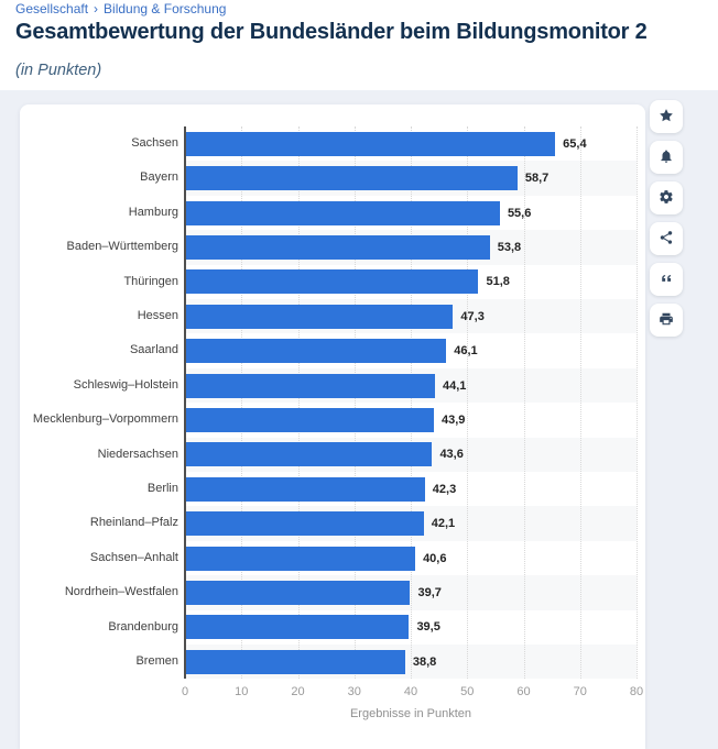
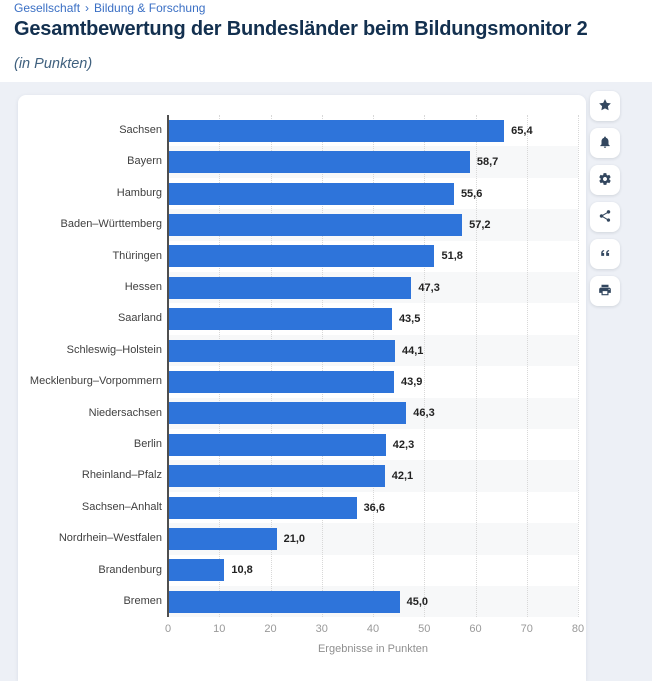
Baden–Württemberg: 53,8 -> 57,2
Saarland: 46,1 -> 43,5
Niedersachsen: 43,6 -> 46,3
Sachsen–Anhalt: 40,6 -> 36,6
Nordrhein–Westfalen: 39,7 -> 21,0
Brandenburg: 39,5 -> 10,8
Bremen: 38,8 -> 45,0
